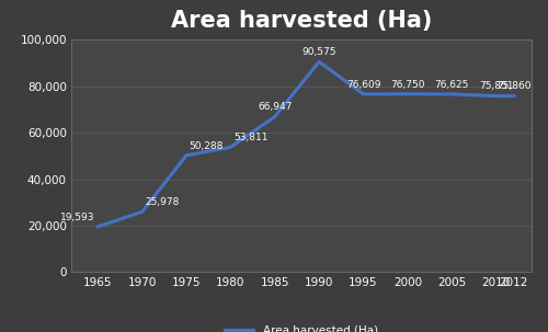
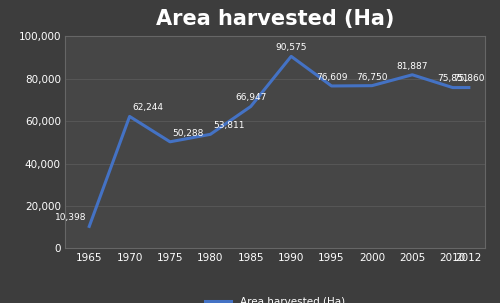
1965: 19,593 -> 10,398
1970: 25,978 -> 62,244
2005: 76,625 -> 81,887
